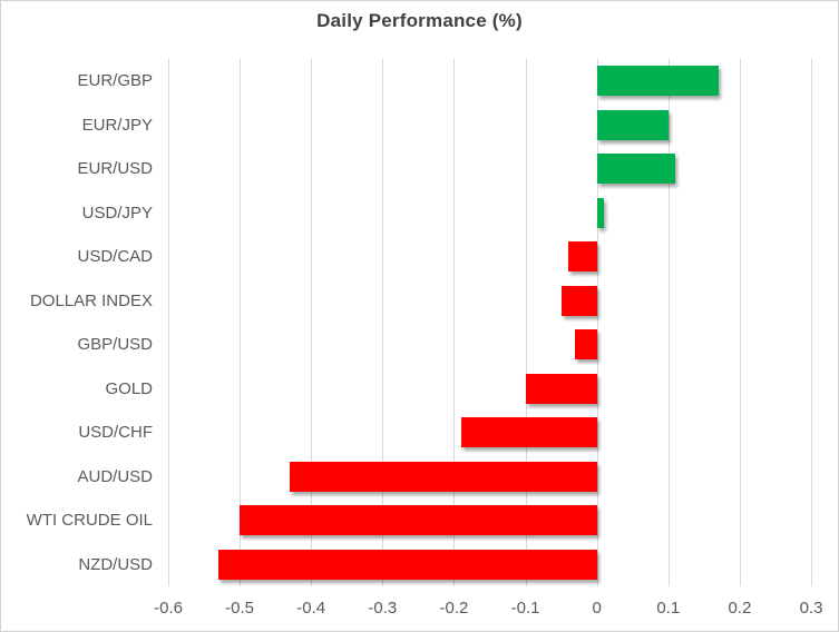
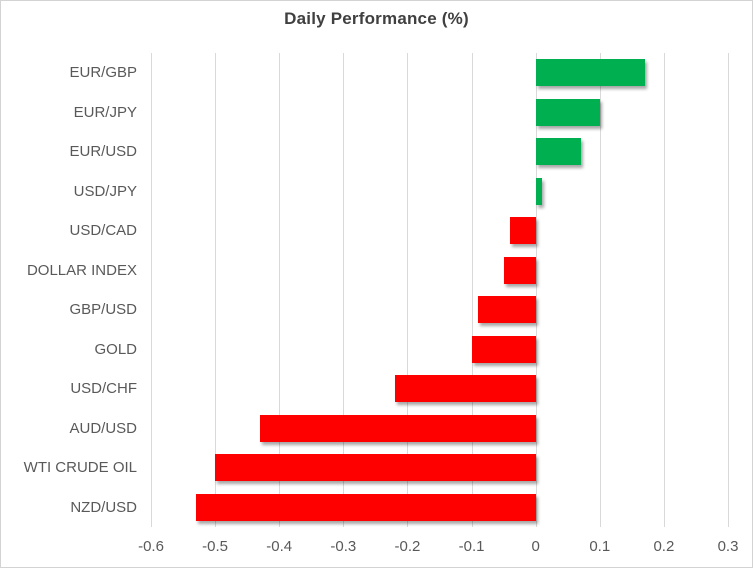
EUR/USD: 0.11 -> 0.07
GBP/USD: -0.03 -> -0.09
USD/CHF: -0.19 -> -0.22
